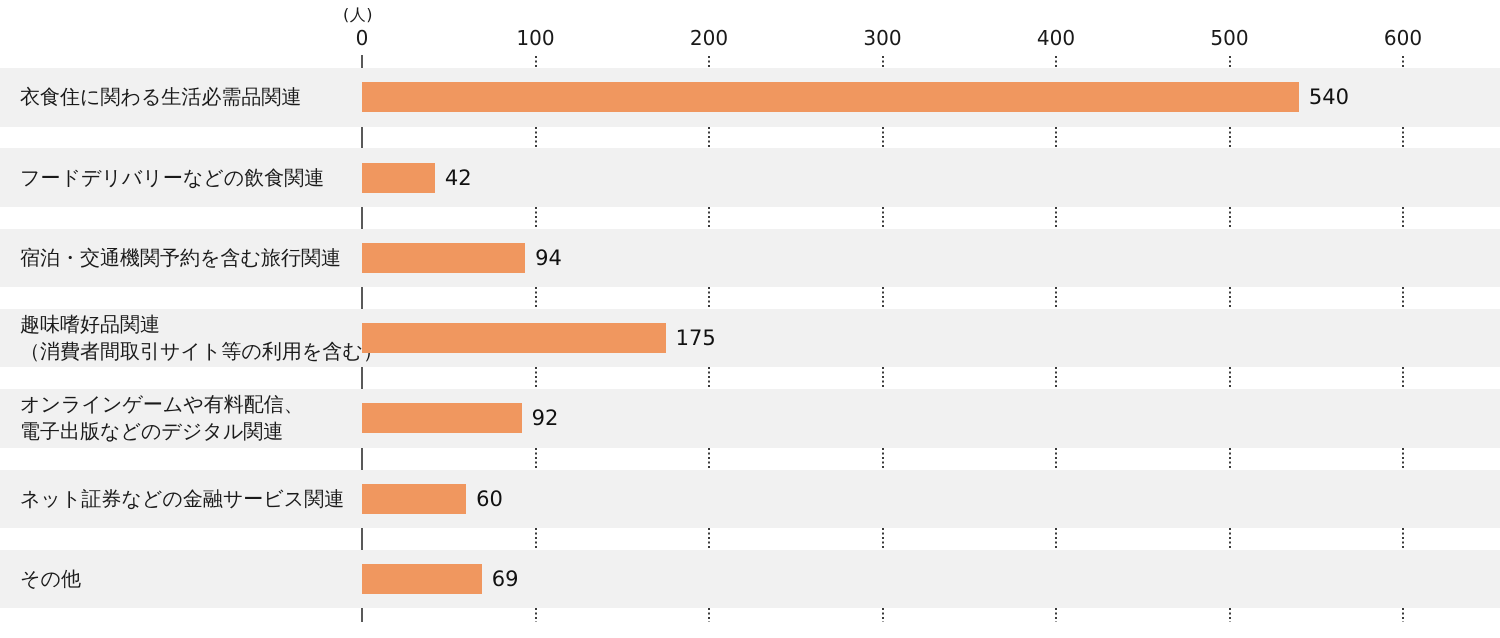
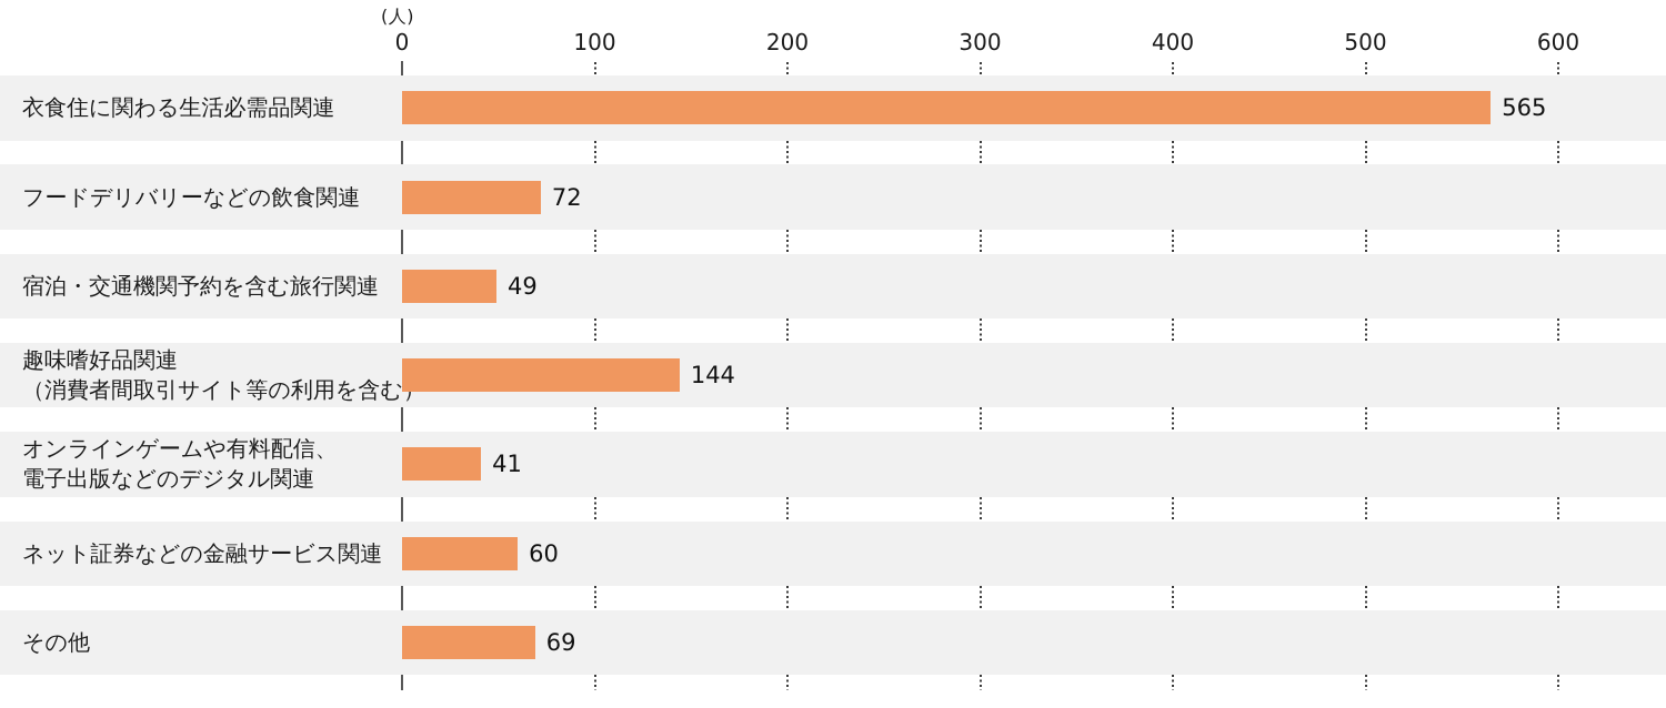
衣食住に関わる生活必需品関連: 540 -> 565
フードデリバリーなどの飲食関連: 42 -> 72
宿泊・交通機関予約を含む旅行関連: 94 -> 49
趣味嗜好品関連 （消費者間取引サイト等の利用を含む）: 175 -> 144
オンラインゲームや有料配信、 電子出版などのデジタル関連: 92 -> 41
